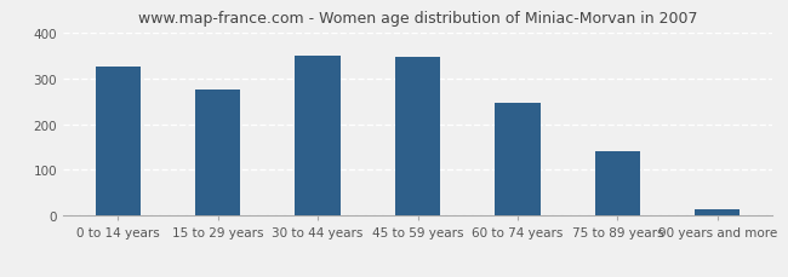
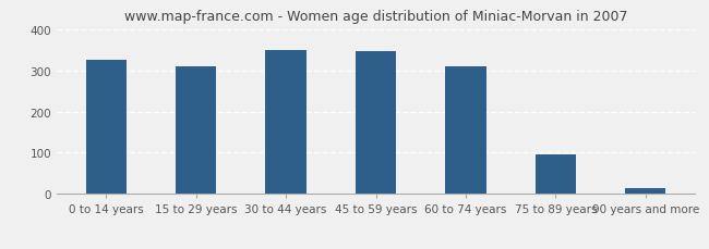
15 to 29 years: 275 -> 310
60 to 74 years: 246 -> 310
75 to 89 years: 140 -> 95
